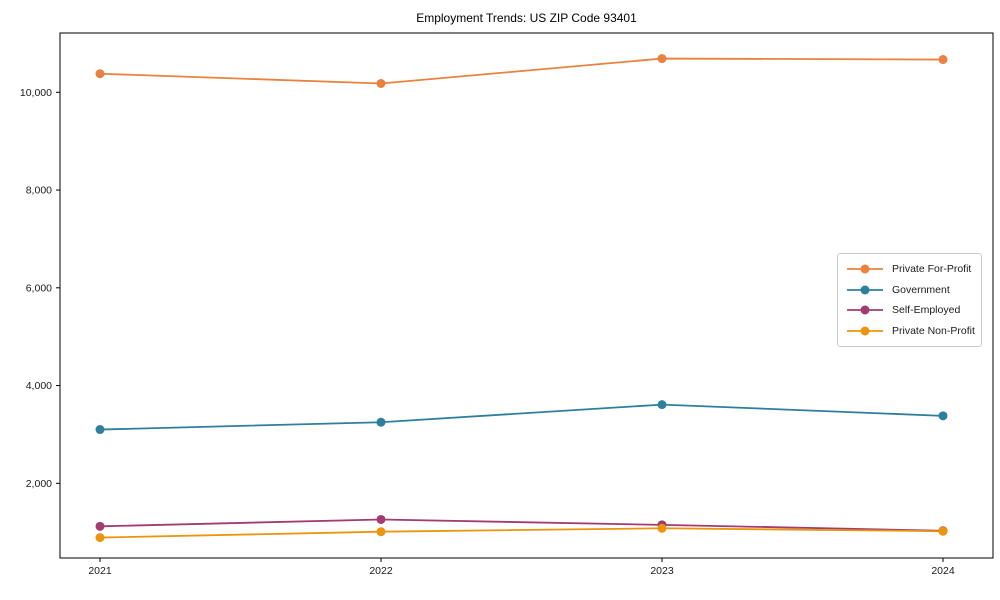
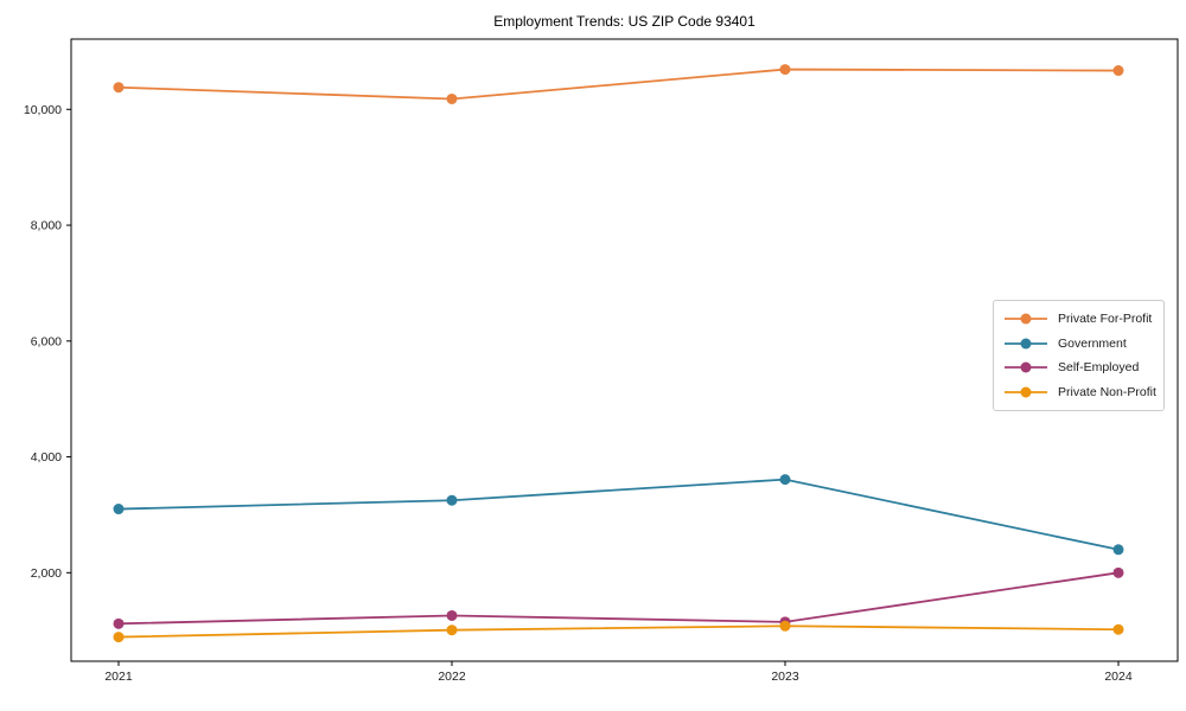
Government/2024: 3400 -> 2400
Self-Employed/2024: 1000 -> 2000
